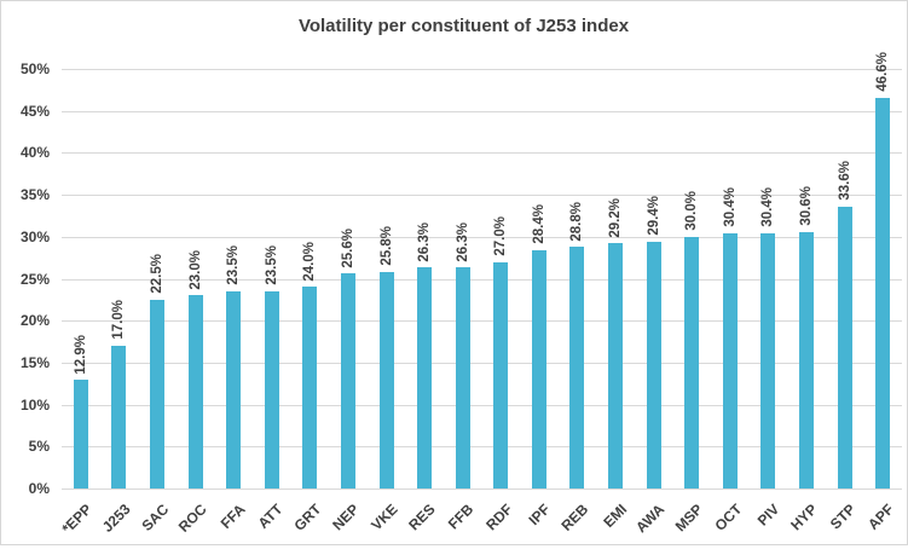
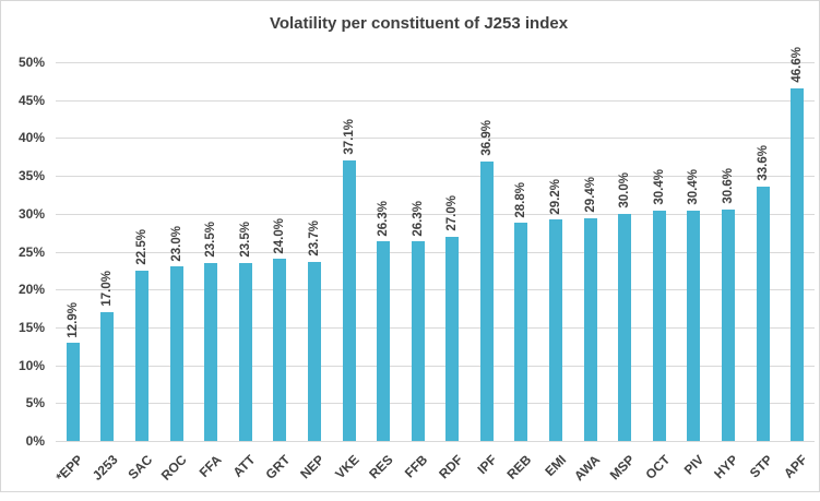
NEP: 25.6% -> 23.7%
VKE: 25.8% -> 37.1%
IPF: 28.4% -> 36.9%
